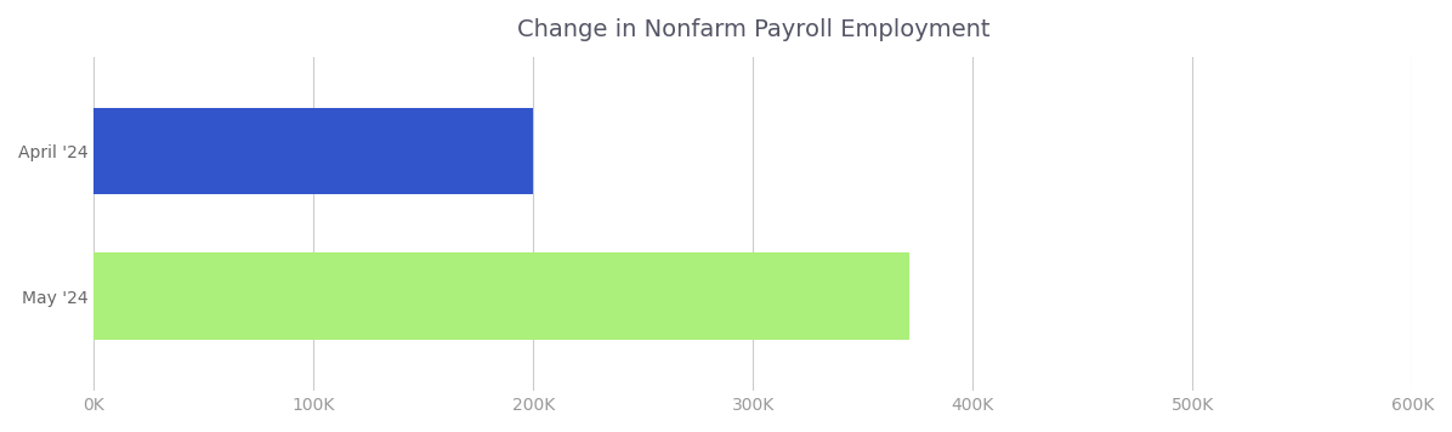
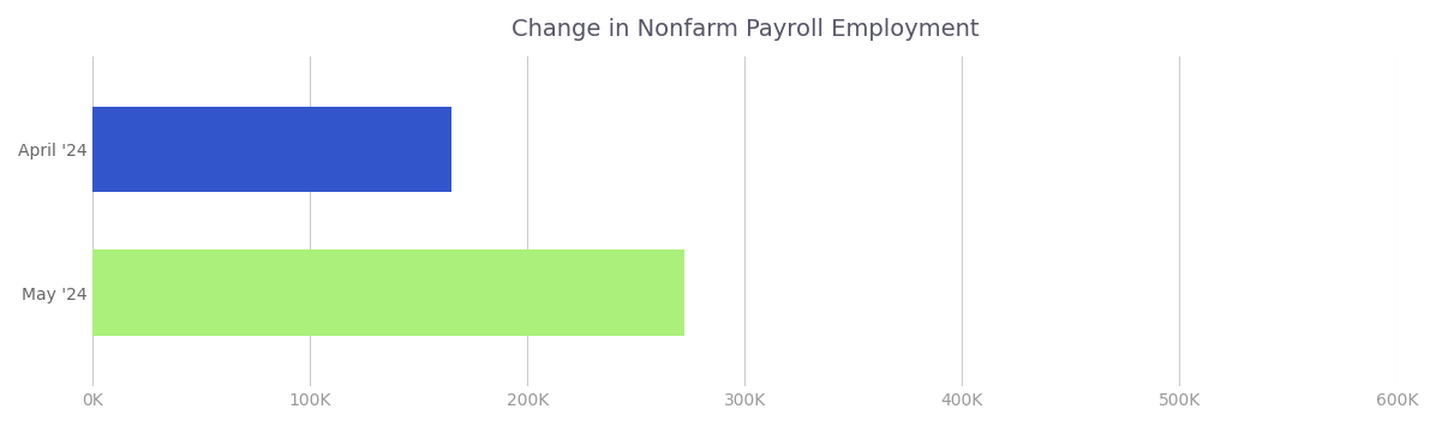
April '24: 200K -> 165K
May '24: 371K -> 272K
